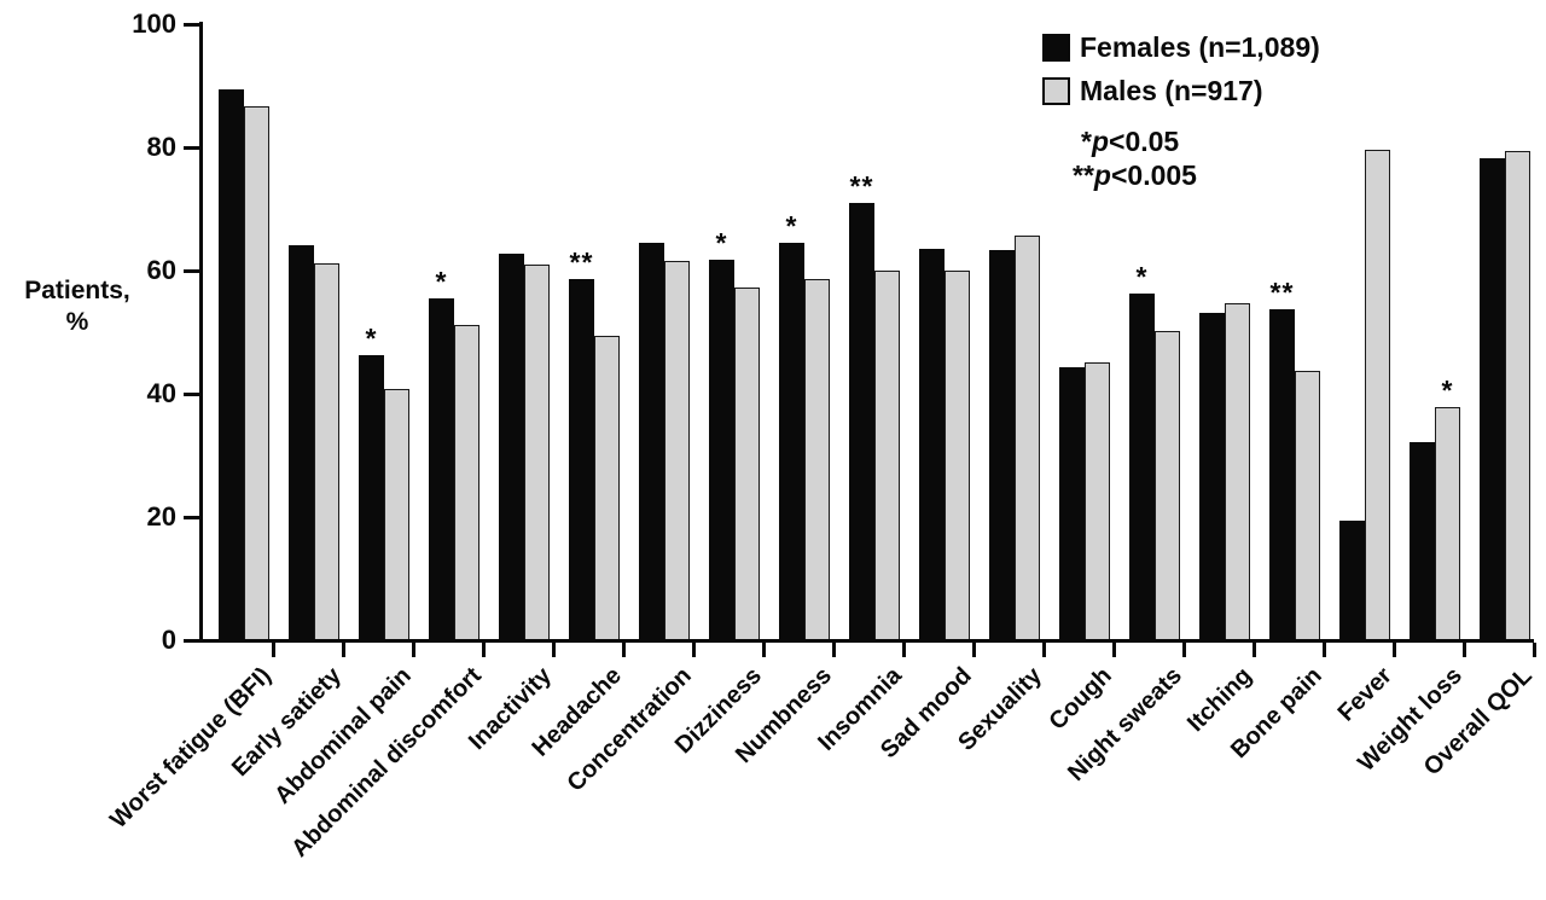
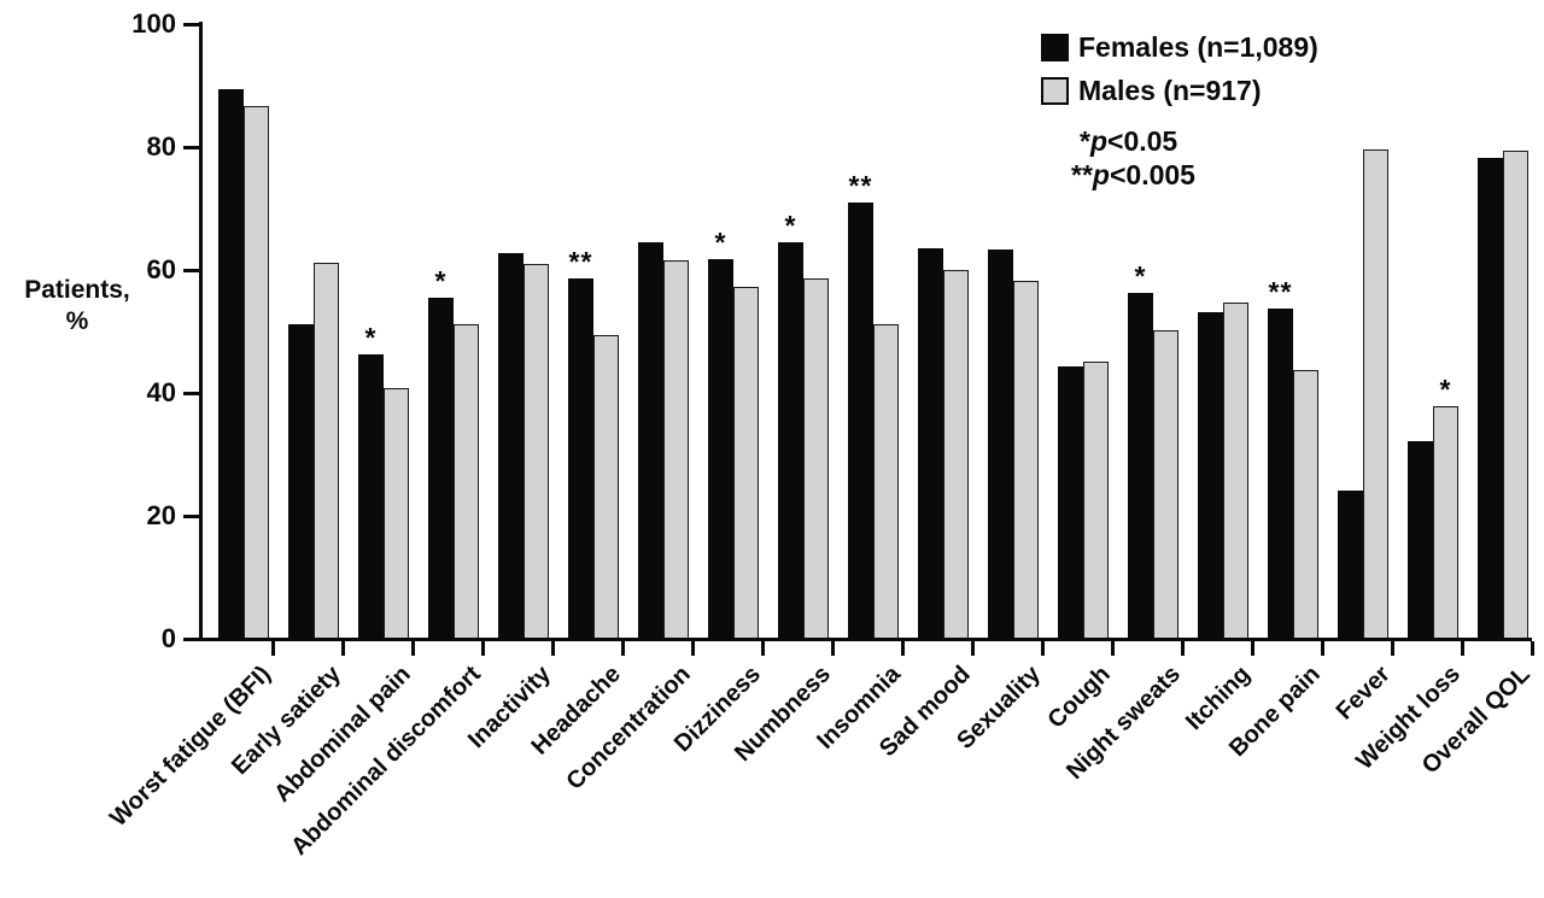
Females (n=1,089)/Early satiety: 64 -> 51
Males (n=917)/Insomnia: 60 -> 51
Males (n=917)/Sexuality: 66 -> 58
Females (n=1,089)/Fever: 19 -> 24
